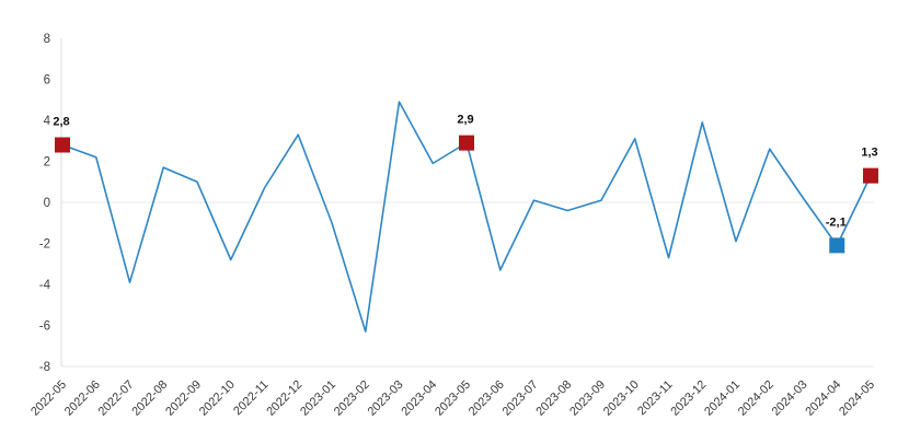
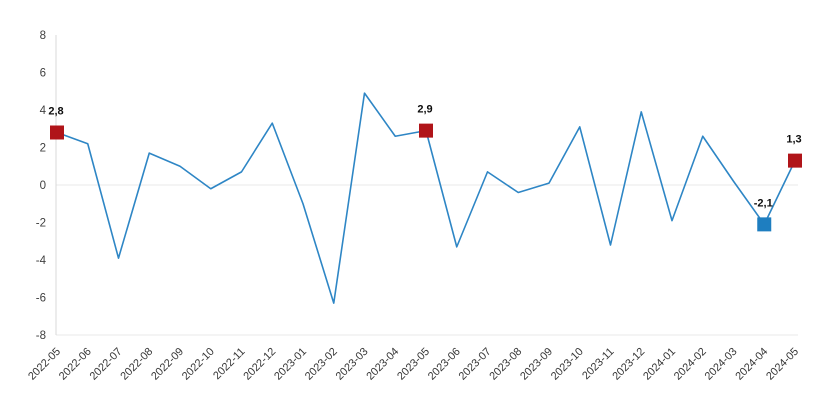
2022-10: -2.8 -> -0.2
2023-04: 1.9 -> 2.6
2023-07: 0.1 -> 0.7
2023-11: -2.7 -> -3.2
